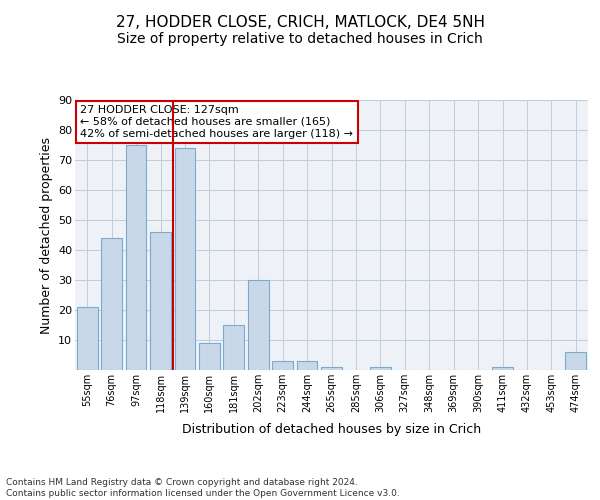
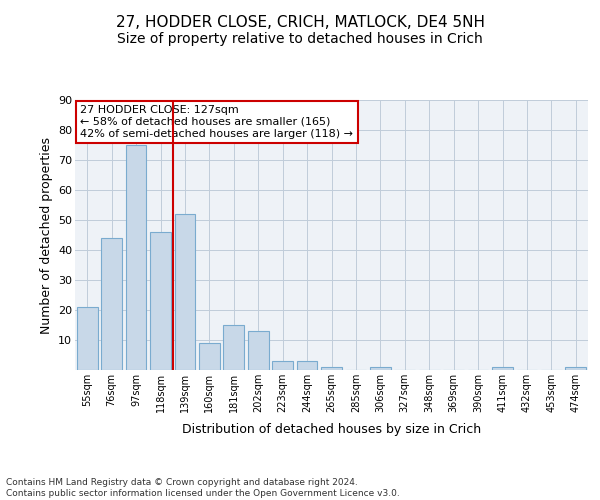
139sqm: 74 -> 52
202sqm: 30 -> 13
474sqm: 6 -> 1
